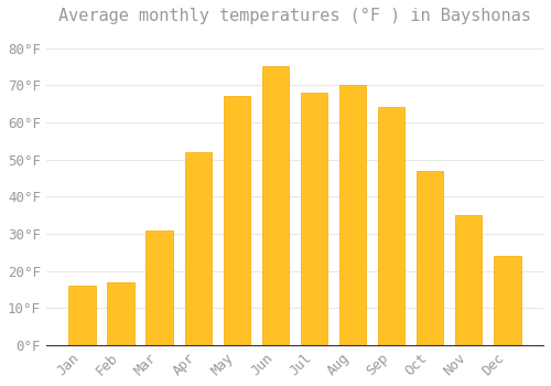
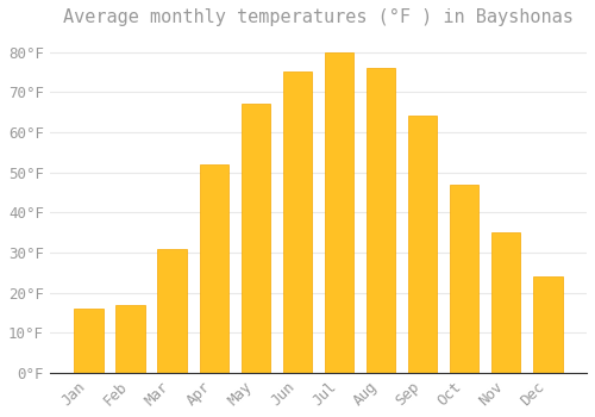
Jul: 68°F -> 80°F
Aug: 70°F -> 76°F
